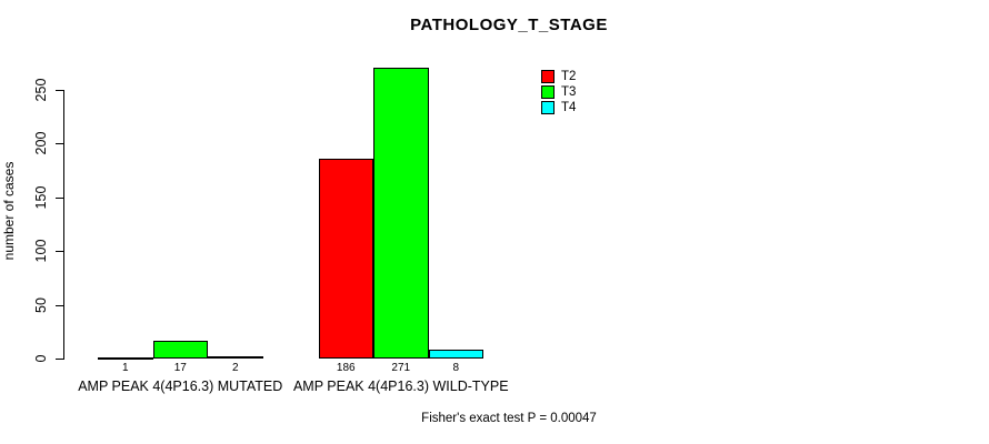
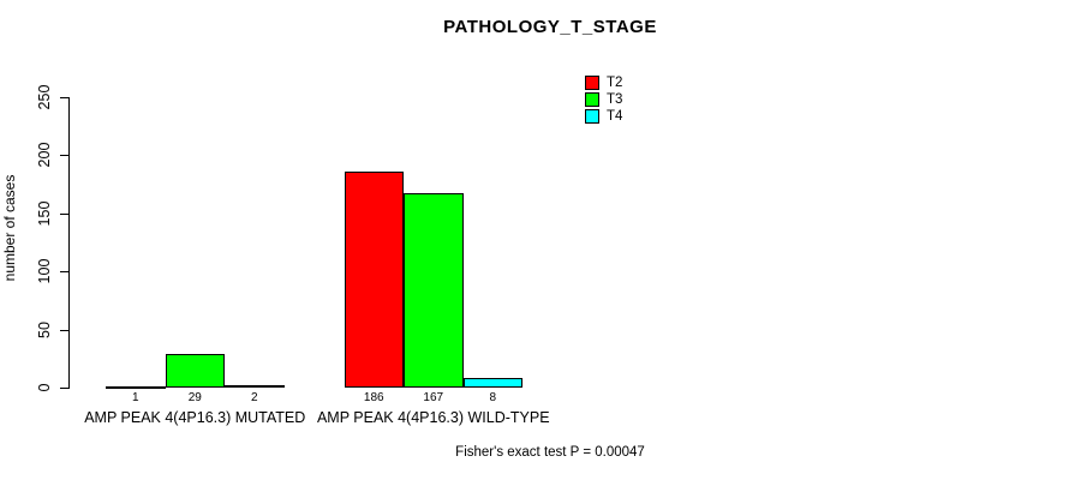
T3/AMP PEAK 4(4P16.3) MUTATED: 17 -> 29
T3/AMP PEAK 4(4P16.3) WILD-TYPE: 271 -> 167
